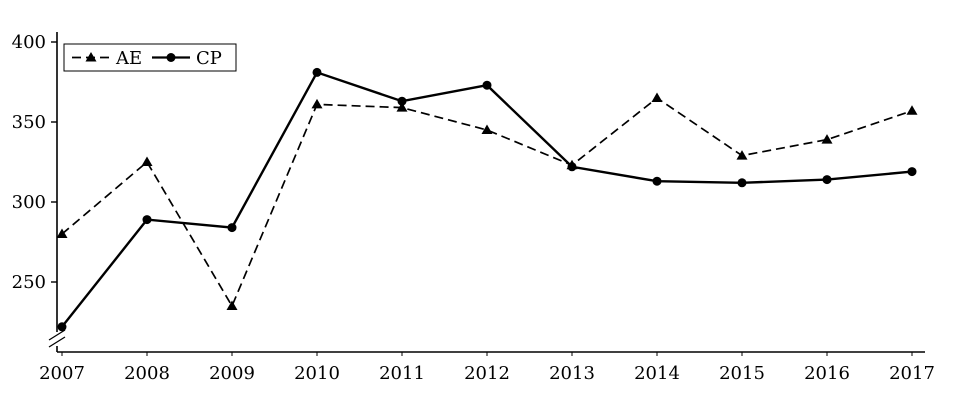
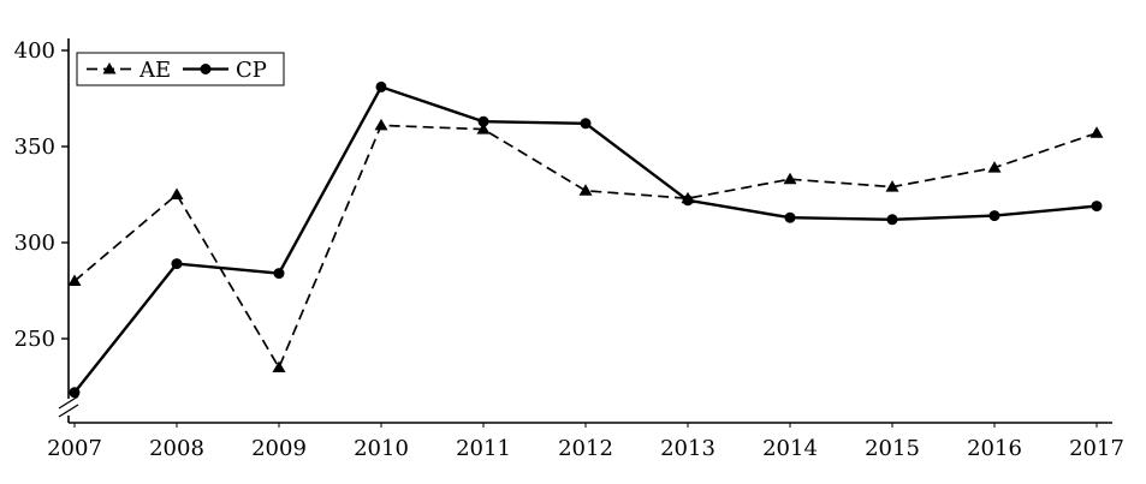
AE/2012: 345 -> 327
CP/2012: 373 -> 362
AE/2014: 365 -> 333
